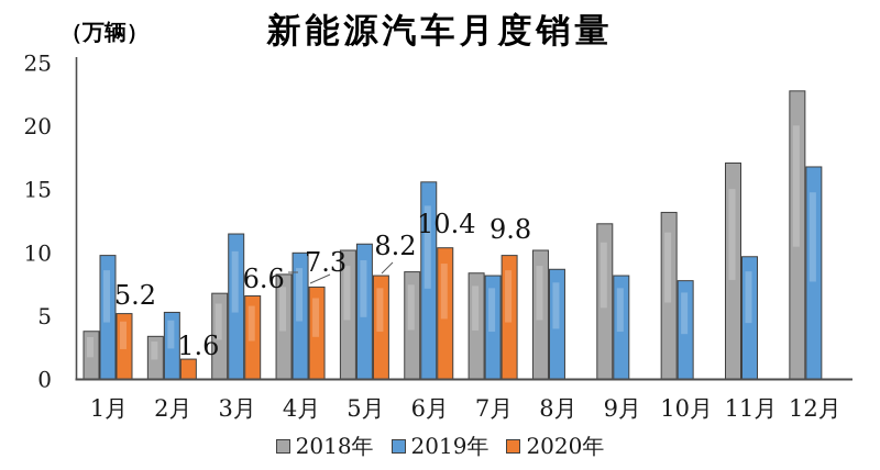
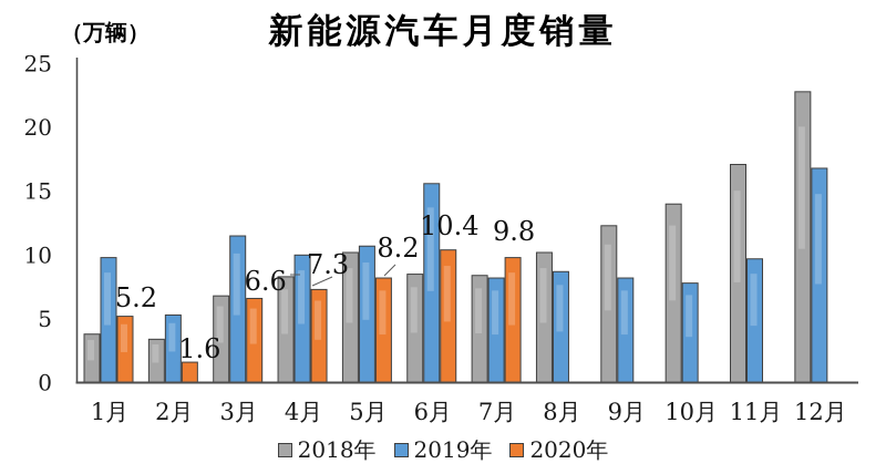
2018年/10月: 13.2 -> 14.0
